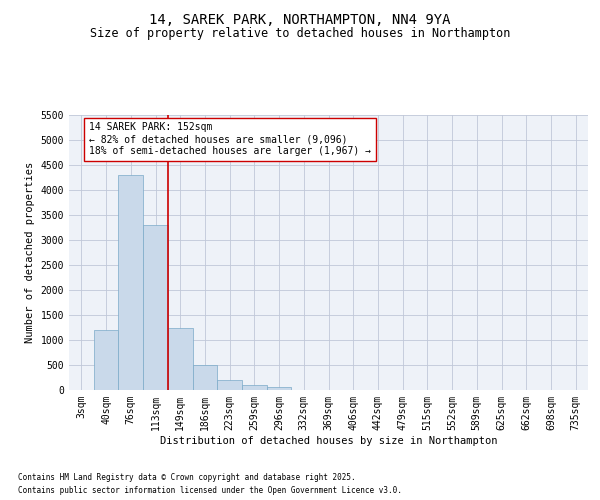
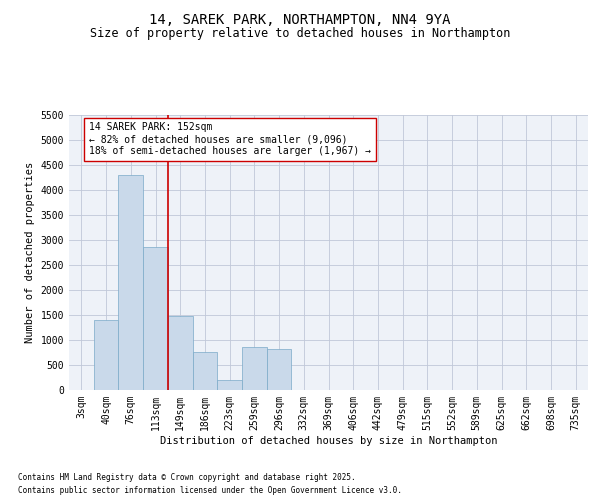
40sqm: 1200 -> 1400
113sqm: 3300 -> 2860
149sqm: 1250 -> 1480
186sqm: 500 -> 760
259sqm: 100 -> 860
296sqm: 60 -> 820
